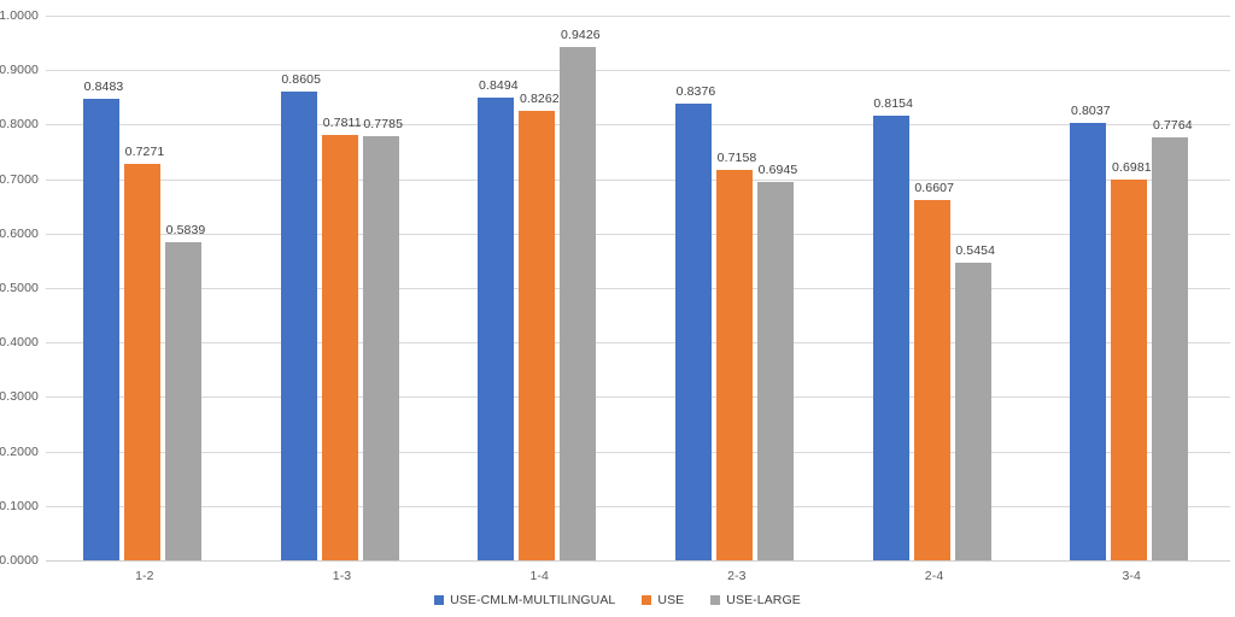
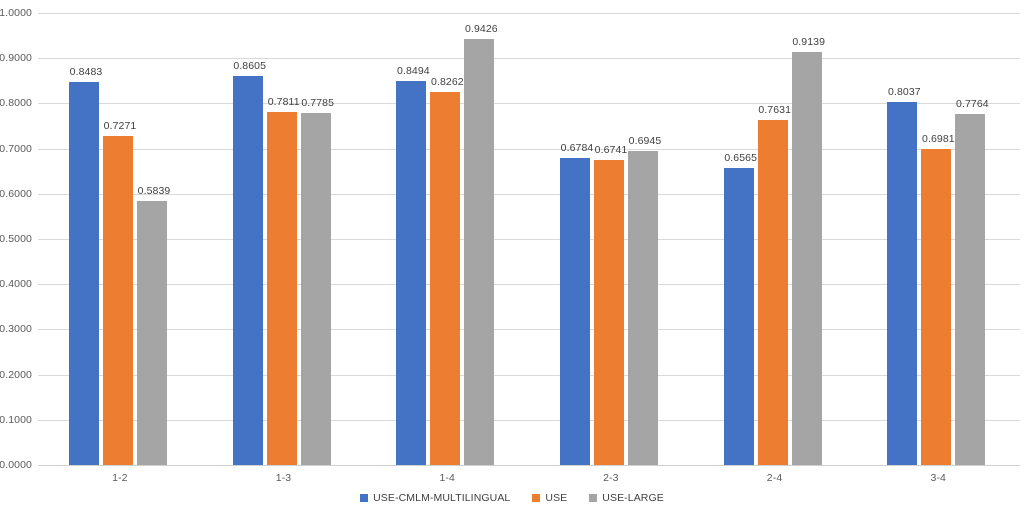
USE-CMLM-MULTILINGUAL/2-3: 0.8376 -> 0.6784
USE/2-3: 0.7158 -> 0.6741
USE-CMLM-MULTILINGUAL/2-4: 0.8154 -> 0.6565
USE/2-4: 0.6607 -> 0.7631
USE-LARGE/2-4: 0.5454 -> 0.9139
